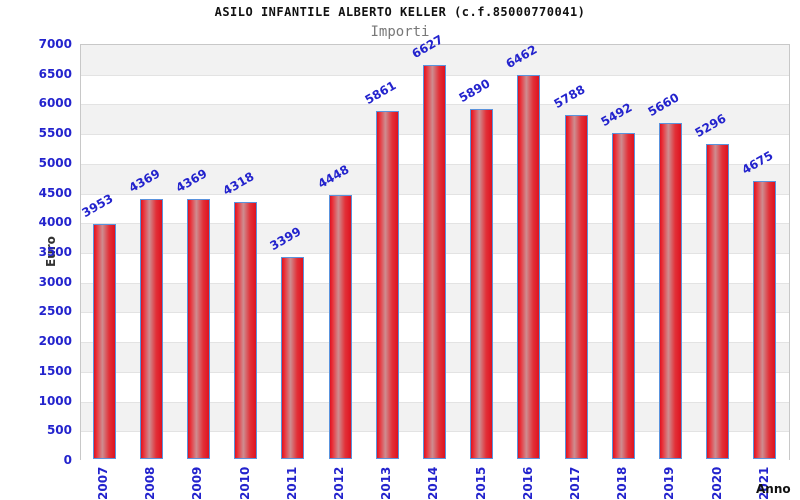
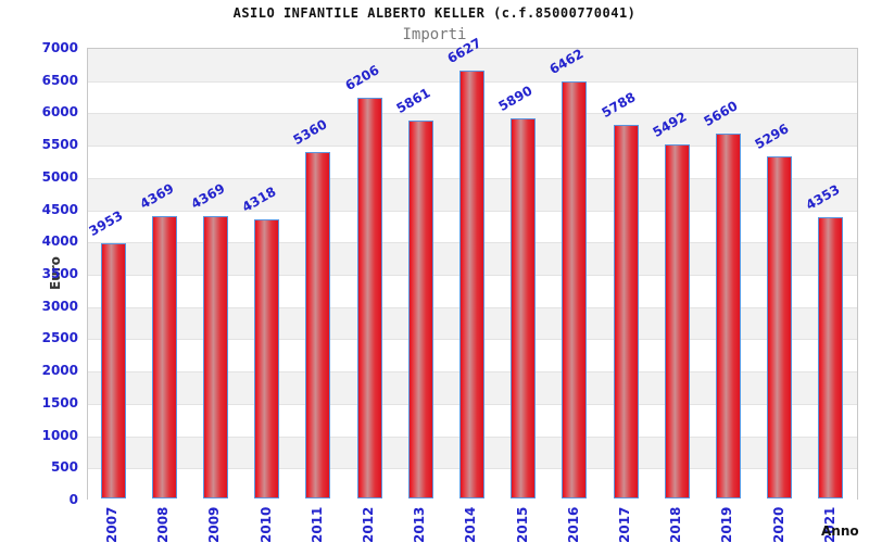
2011: 3399 -> 5360
2012: 4448 -> 6206
2021: 4675 -> 4353
